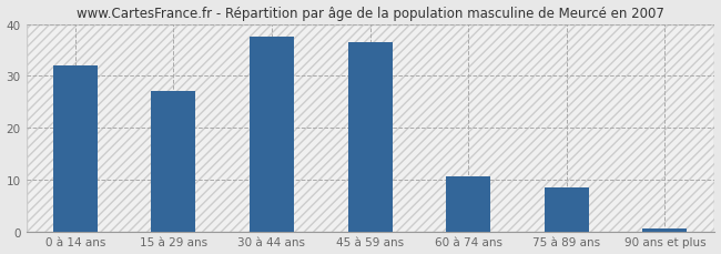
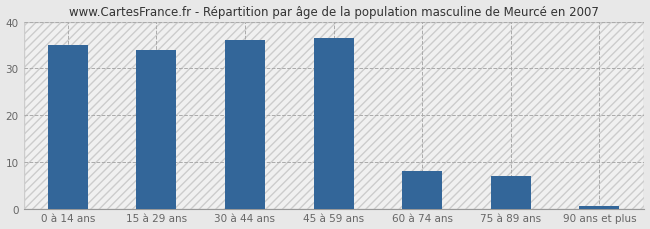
0 à 14 ans: 32.0 -> 35.0
15 à 29 ans: 27.0 -> 34.0
30 à 44 ans: 37.5 -> 36.0
60 à 74 ans: 10.5 -> 8.0
75 à 89 ans: 8.5 -> 7.0
